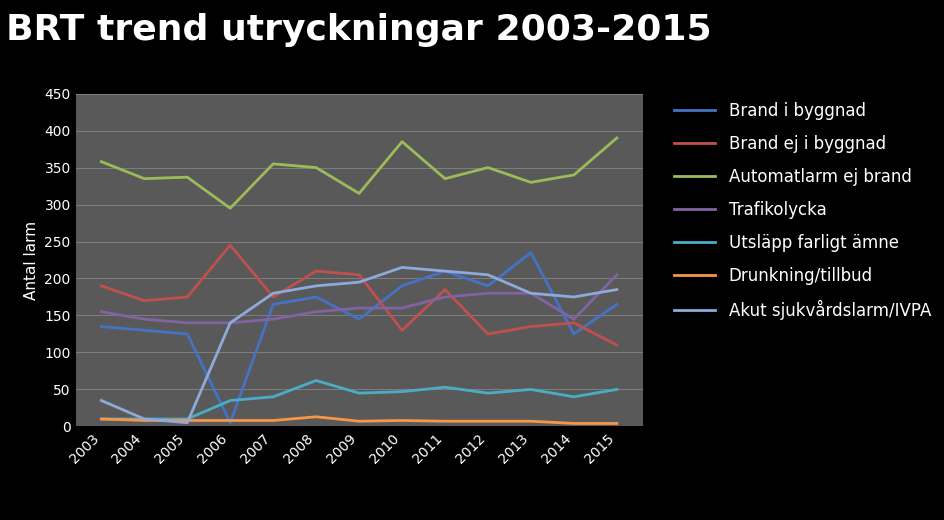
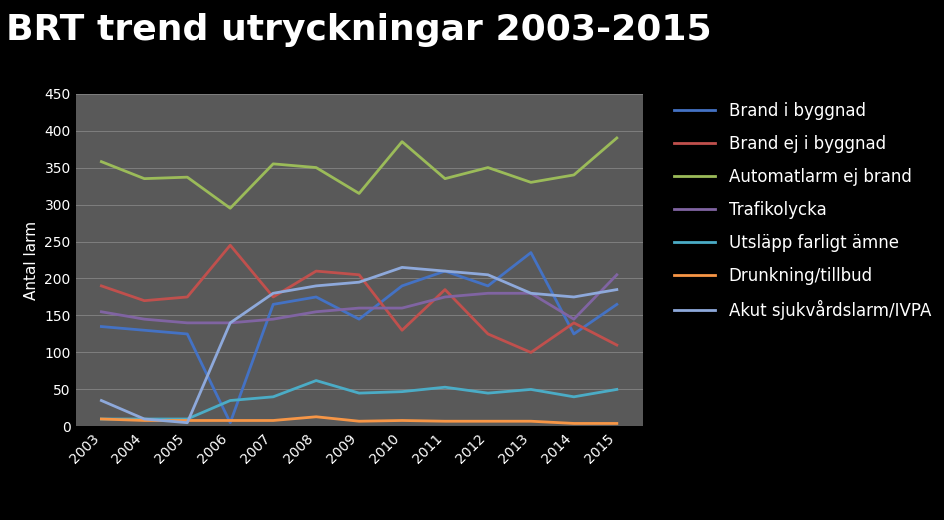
Brand ej i byggnad/2013: 135 -> 100
